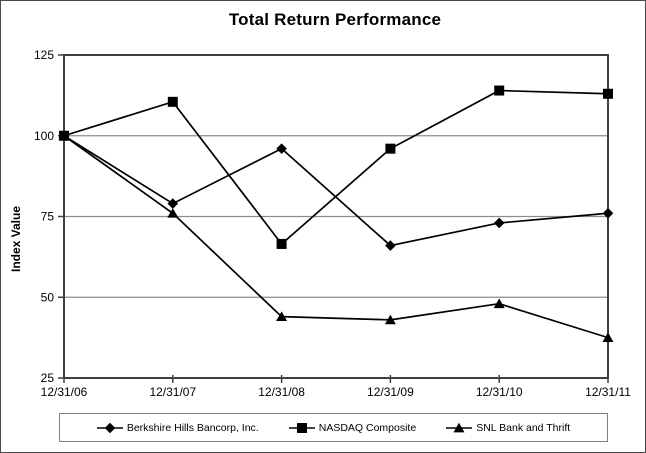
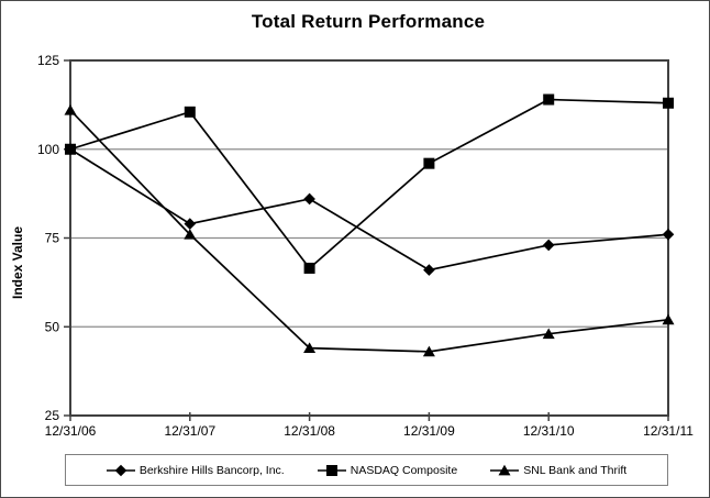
SNL Bank and Thrift/12/31/06: 100 -> 111
Berkshire Hills Bancorp, Inc./12/31/08: 96 -> 86
SNL Bank and Thrift/12/31/11: 38 -> 52
